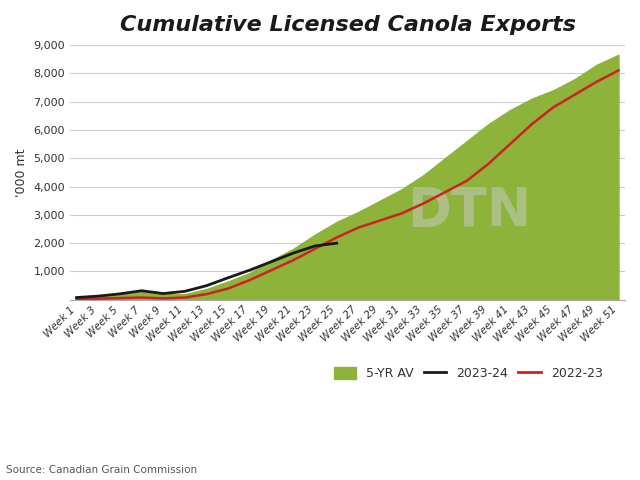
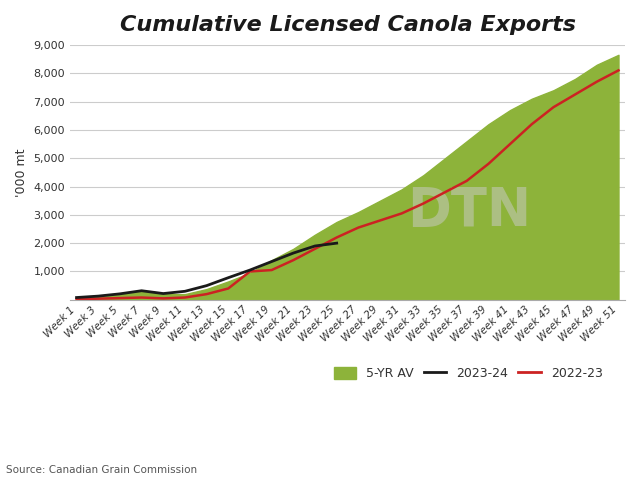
2022-23/Week 17: 700 -> 1,000
